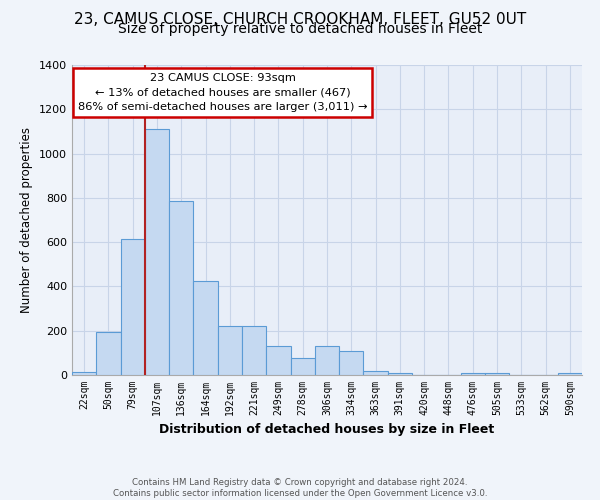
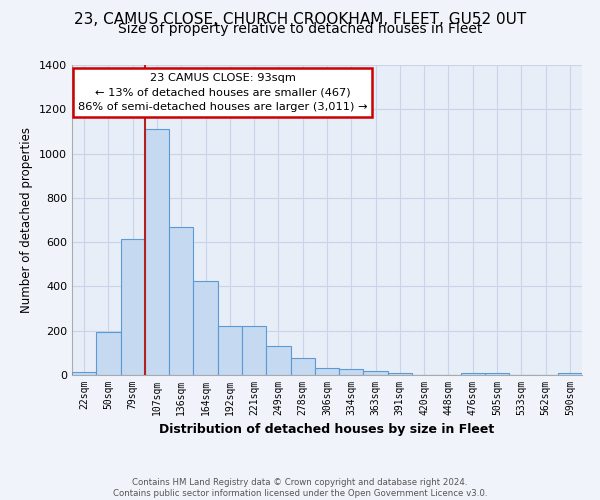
136sqm: 785 -> 670
306sqm: 130 -> 30
334sqm: 110 -> 25
